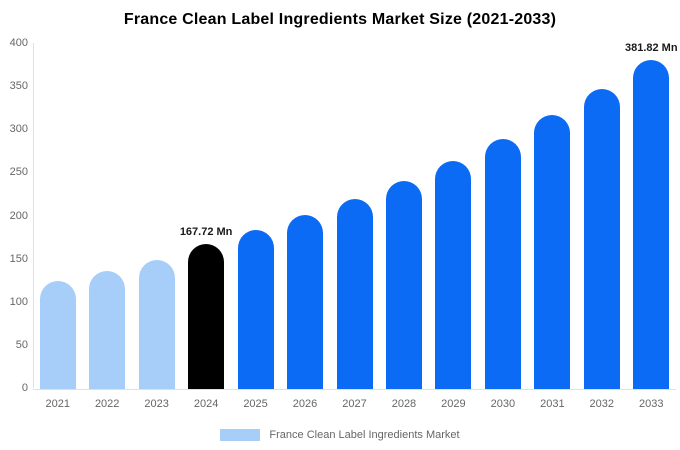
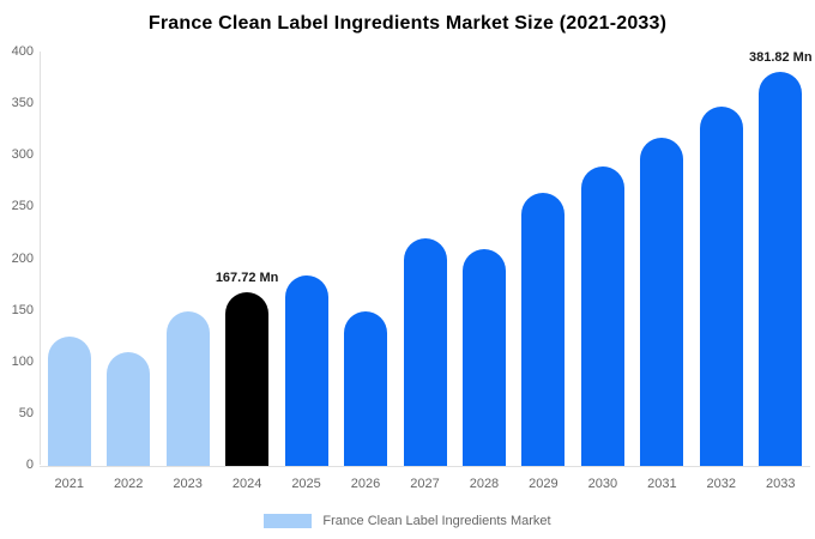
2022: 140 -> 110
2026: 200 -> 150
2028: 240 -> 210
